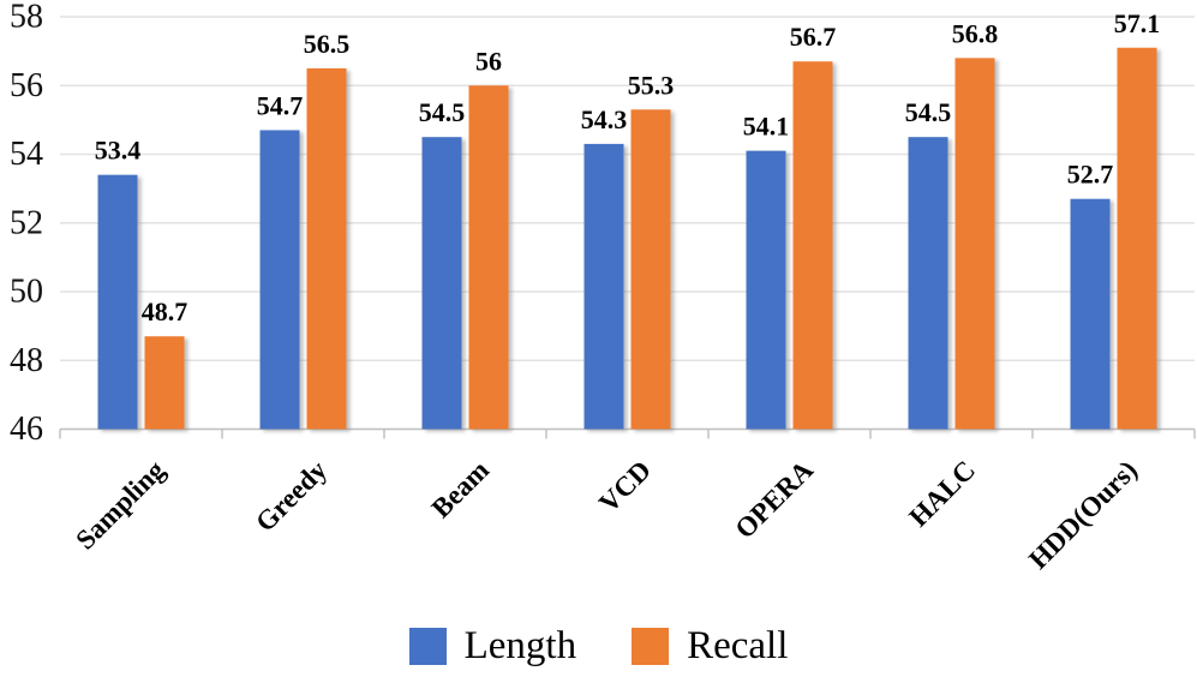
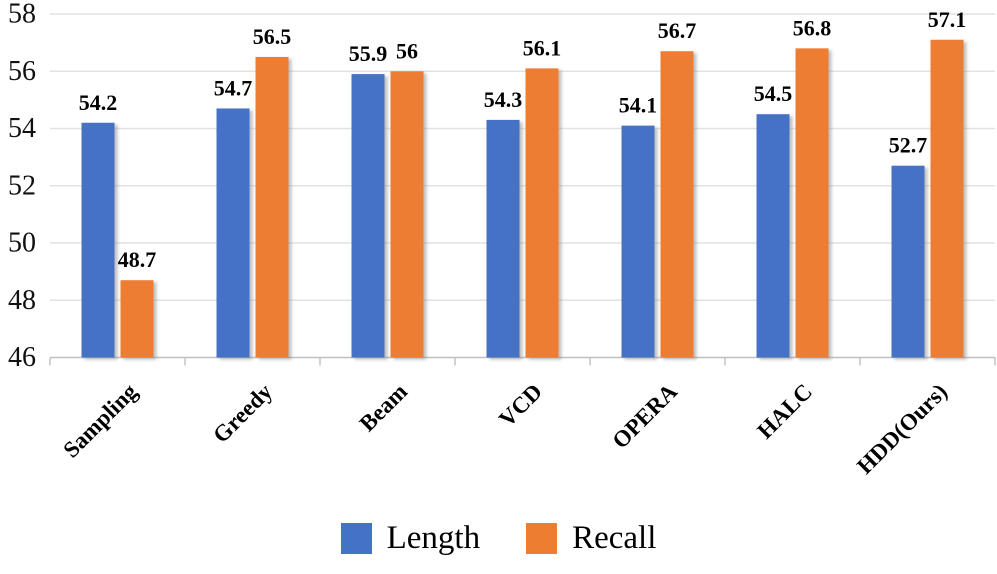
Length/Sampling: 53.4 -> 54.2
Length/Beam: 54.5 -> 55.9
Recall/VCD: 55.3 -> 56.1
